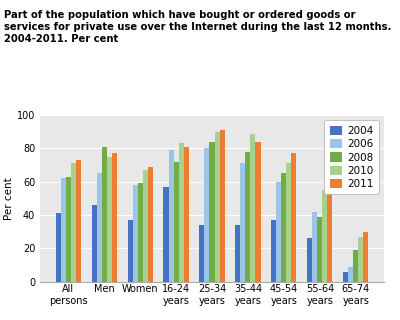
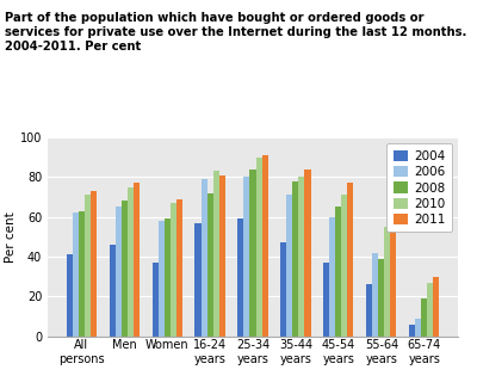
2008/Men: 81 -> 68
2004/25-34 years: 34 -> 59
2004/35-44 years: 34 -> 47
2010/35-44 years: 89 -> 80
